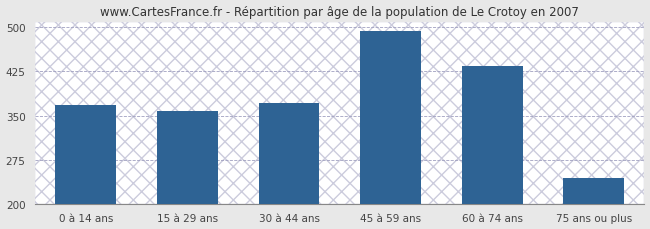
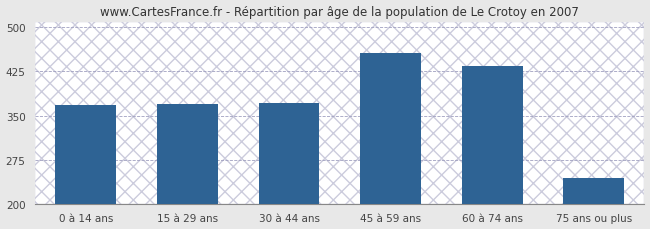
15 à 29 ans: 358 -> 370
45 à 59 ans: 493 -> 456
